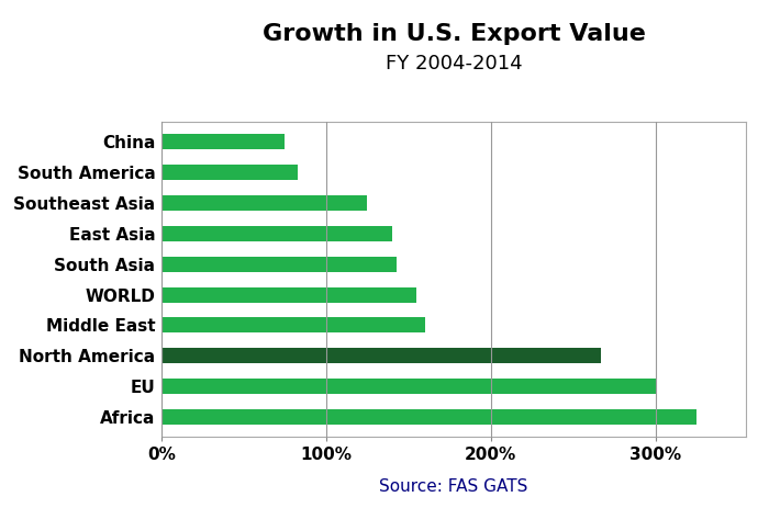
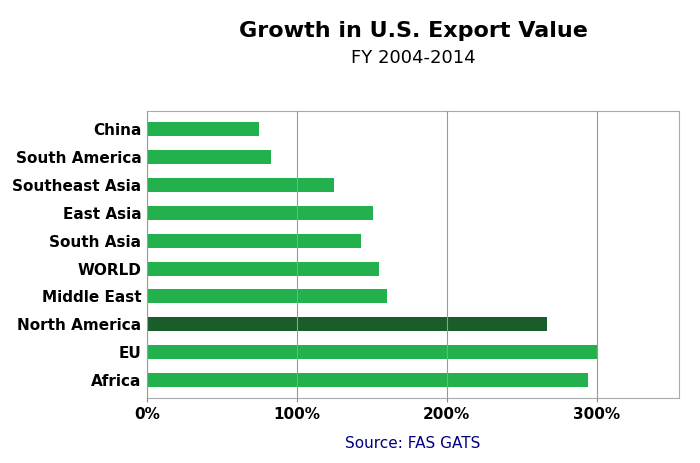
East Asia: 140% -> 151%
Africa: 325% -> 294%
